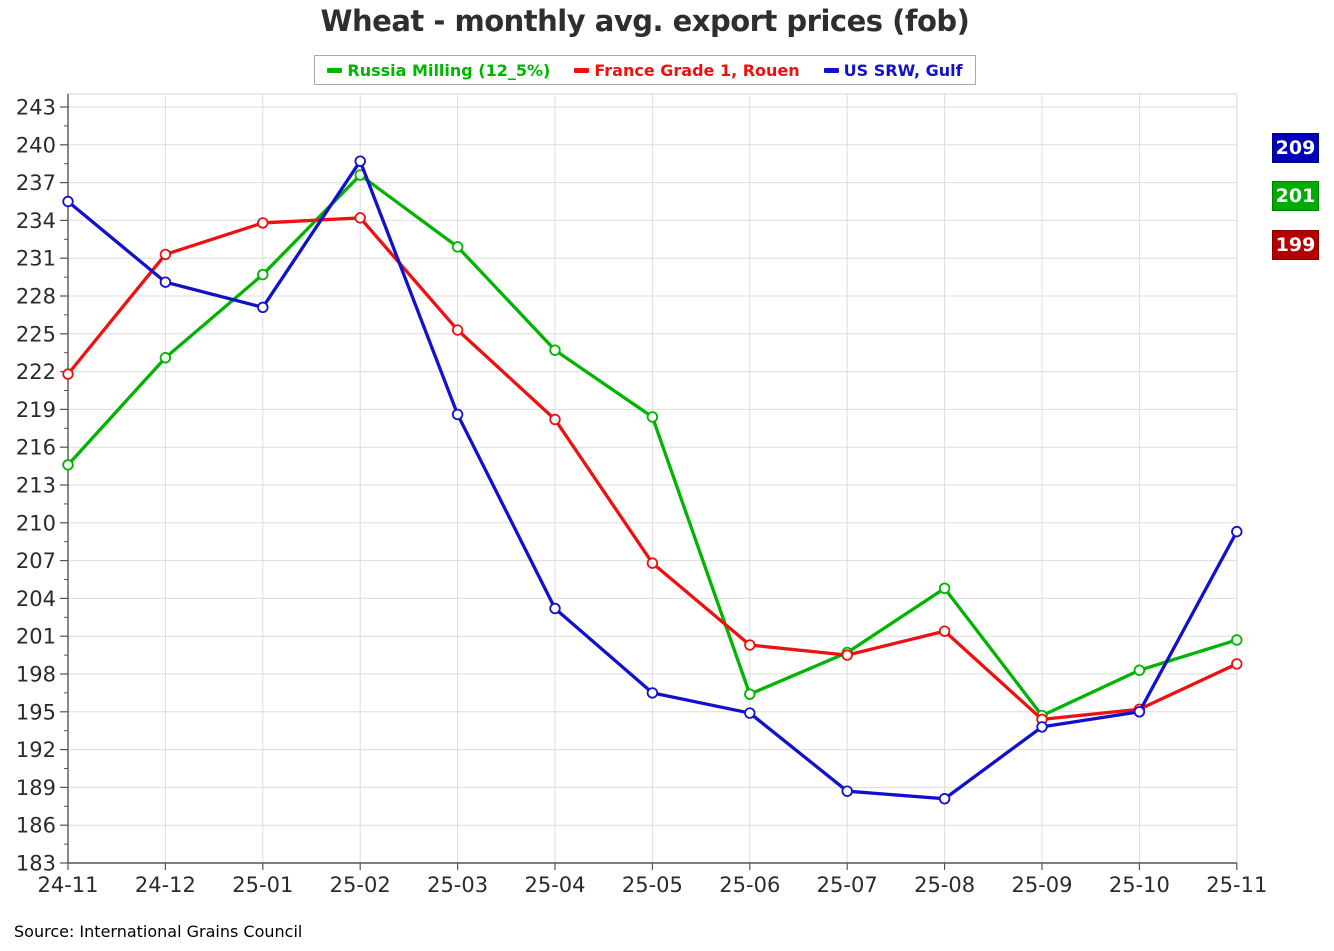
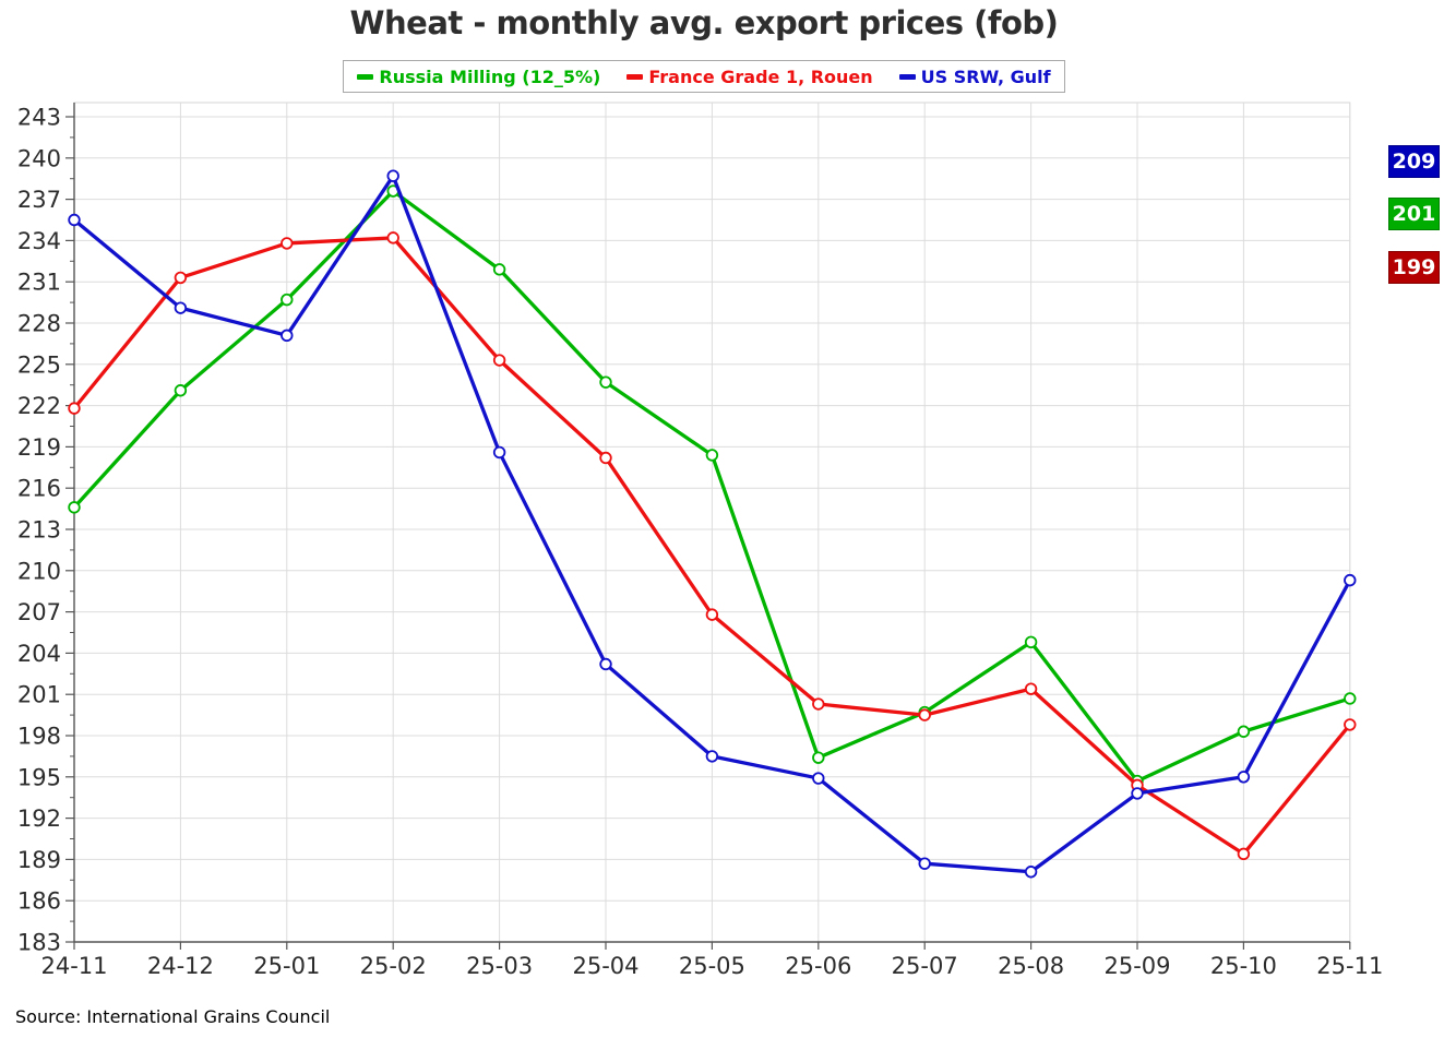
France Grade 1, Rouen/25-10: 195.2 -> 189.4
